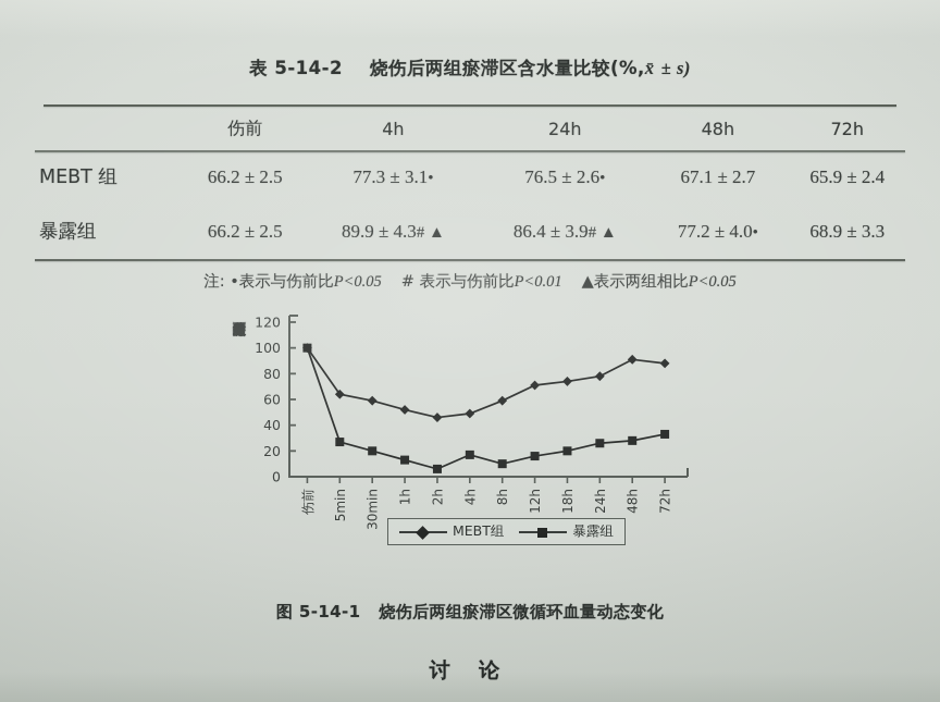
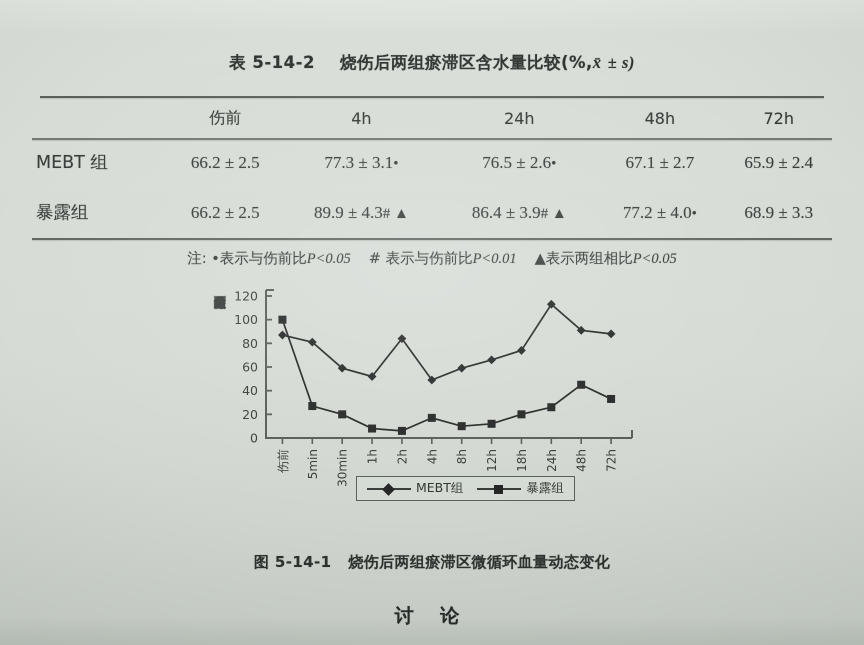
MEBT组/伤前: 100 -> 87
MEBT组/5min: 64 -> 81
暴露组/1h: 13 -> 8
MEBT组/2h: 46 -> 84
MEBT组/12h: 71 -> 66
暴露组/12h: 16 -> 12
MEBT组/24h: 78 -> 113
暴露组/48h: 28 -> 45
